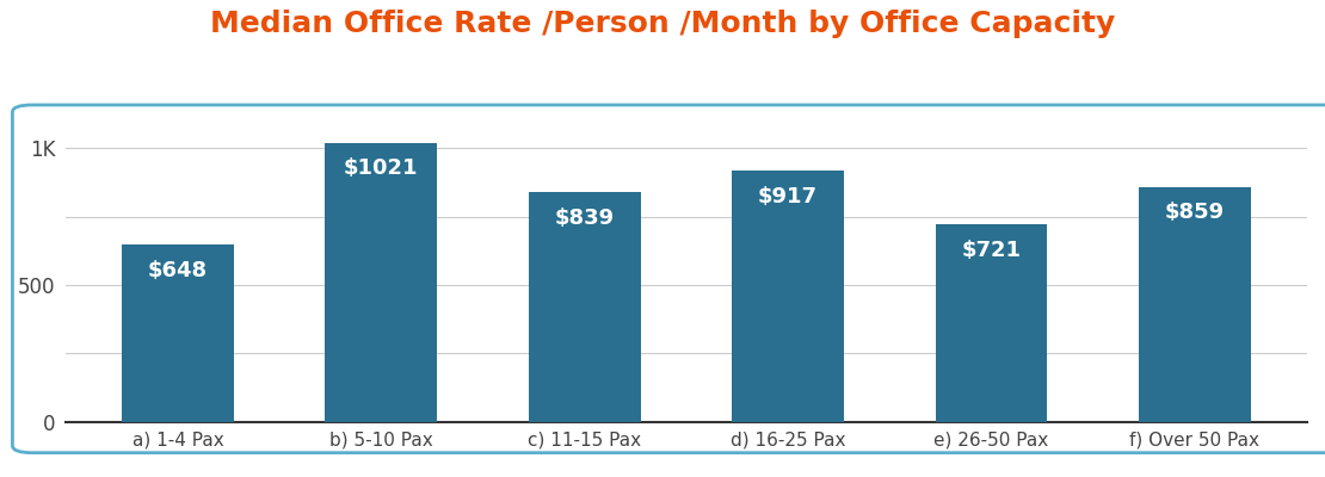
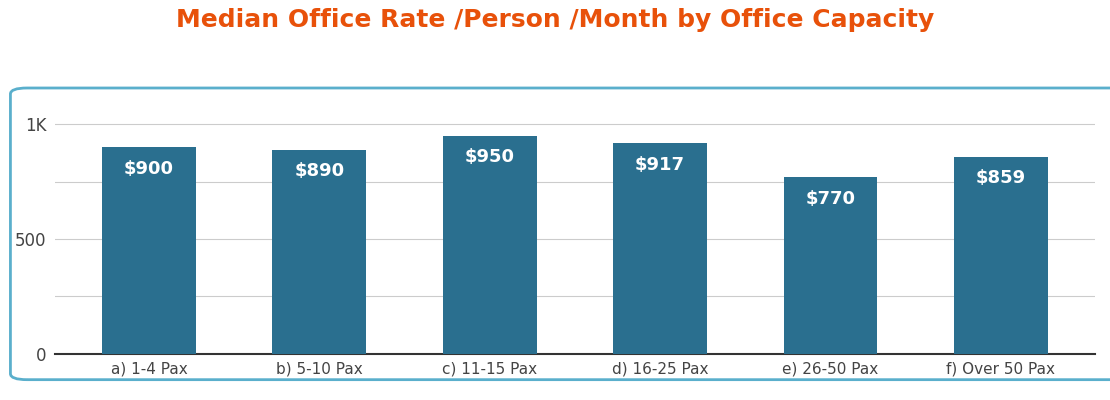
a) 1-4 Pax: $648 -> $900
b) 5-10 Pax: $1021 -> $890
c) 11-15 Pax: $839 -> $950
e) 26-50 Pax: $721 -> $770
